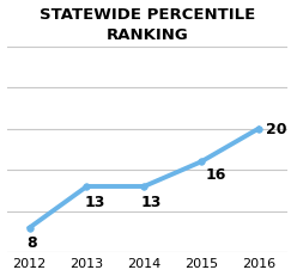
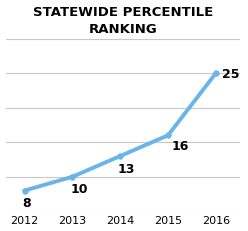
2013: 13 -> 10
2016: 20 -> 25
